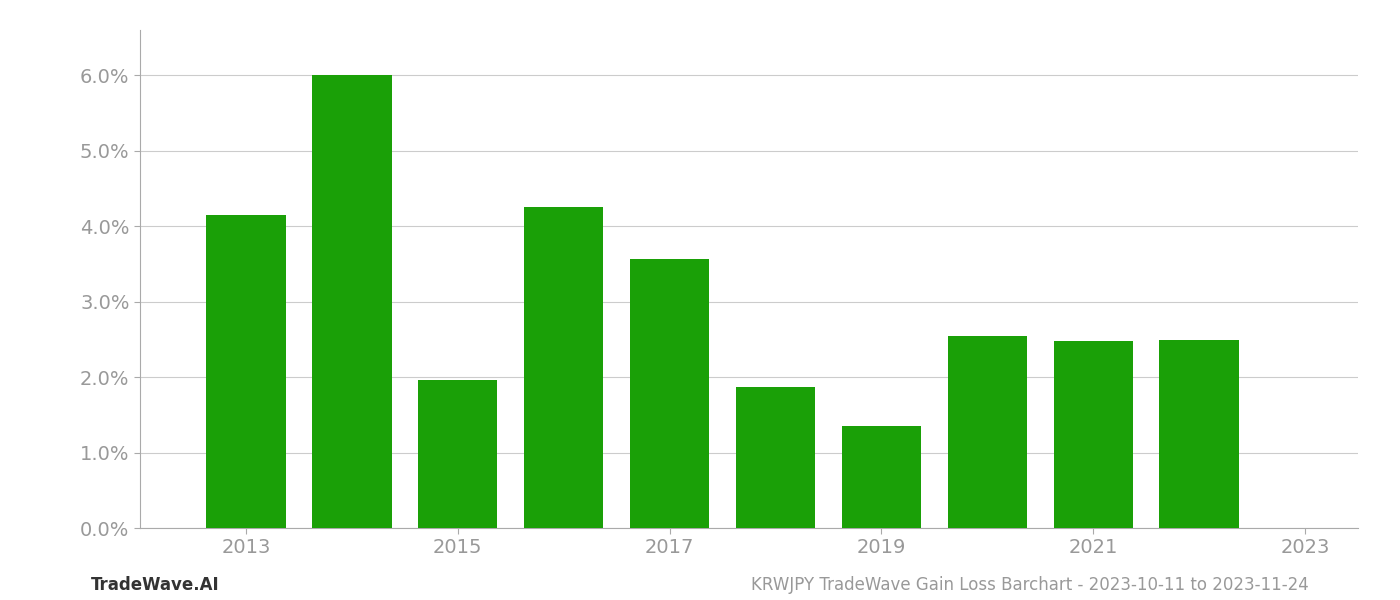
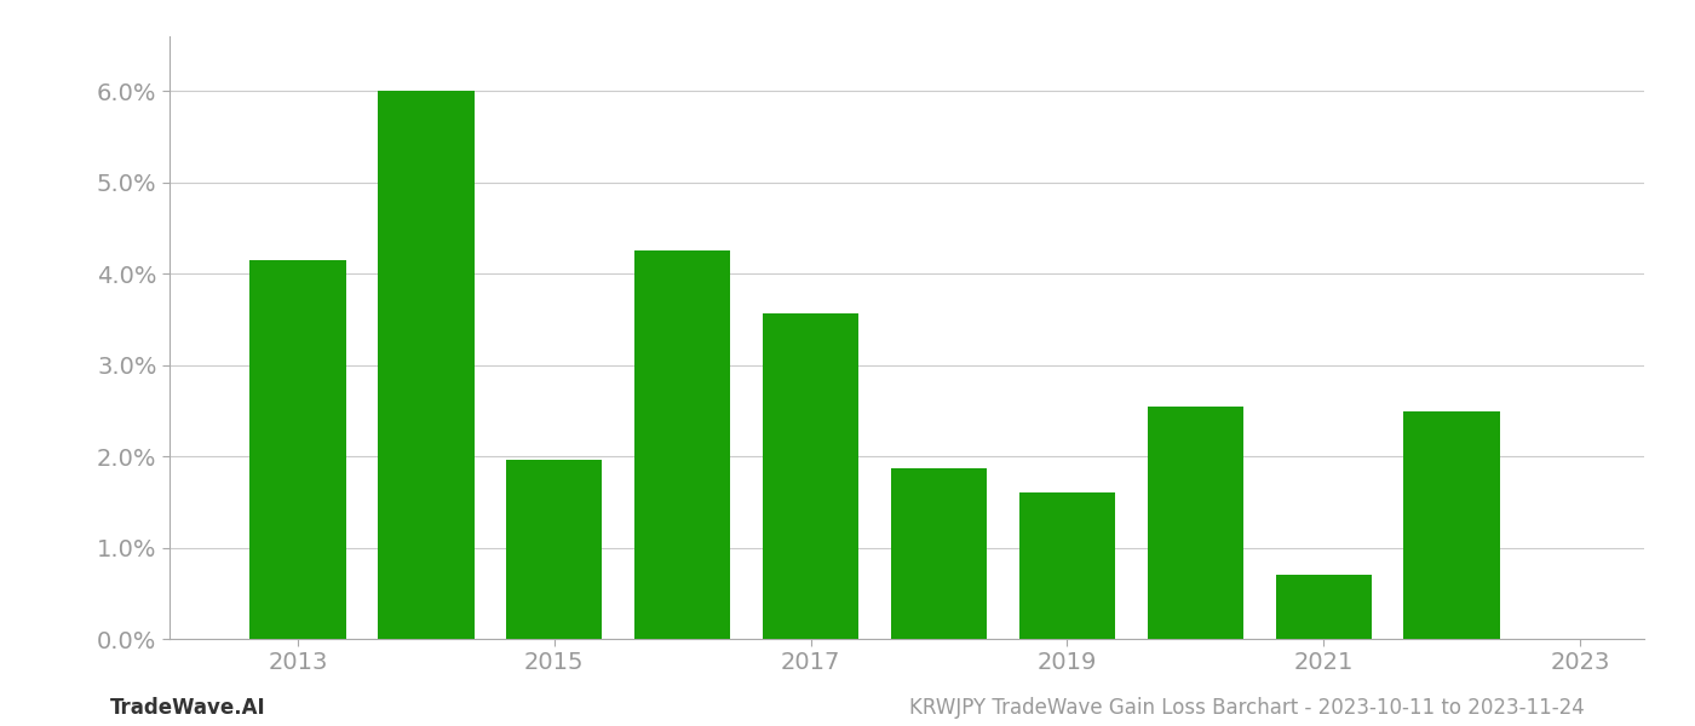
2019: 1.35% -> 1.60%
2021: 2.48% -> 0.70%
